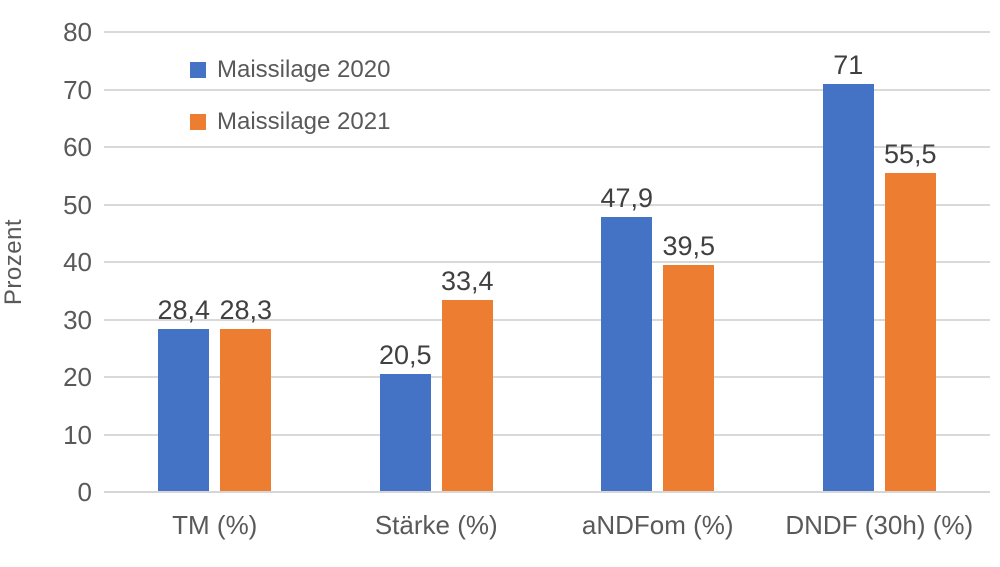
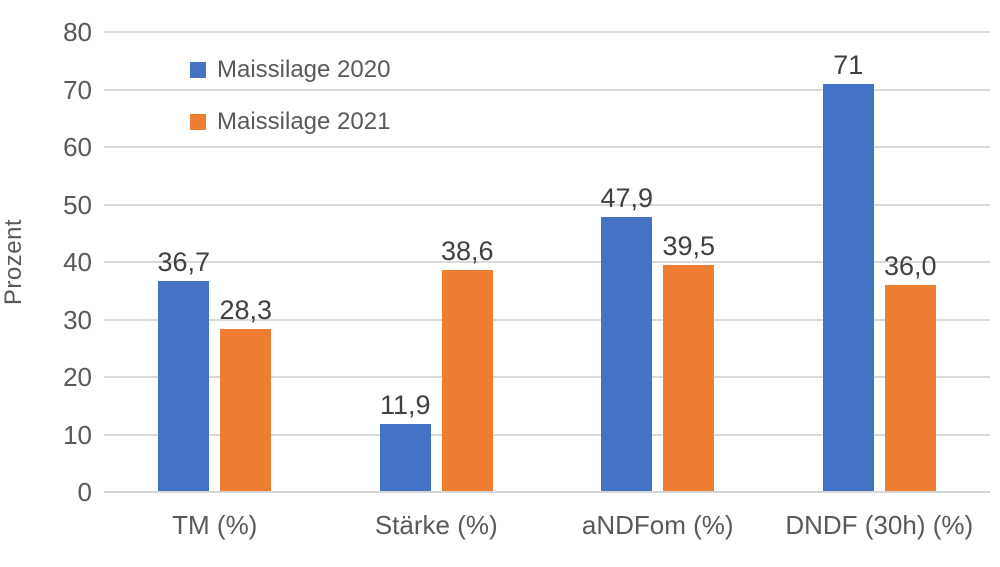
Maissilage 2020/TM (%): 28,4 -> 36,7
Maissilage 2020/Stärke (%): 20,5 -> 11,9
Maissilage 2021/Stärke (%): 33,4 -> 38,6
Maissilage 2021/DNDF (30h) (%): 55,5 -> 36,0
